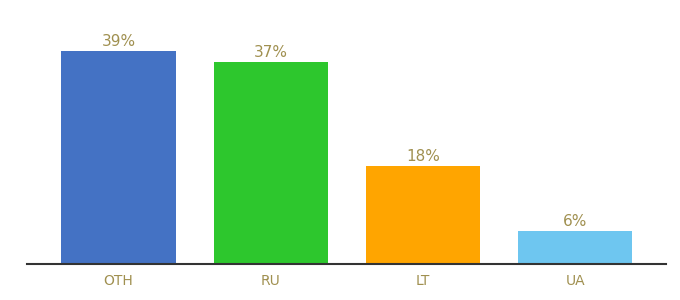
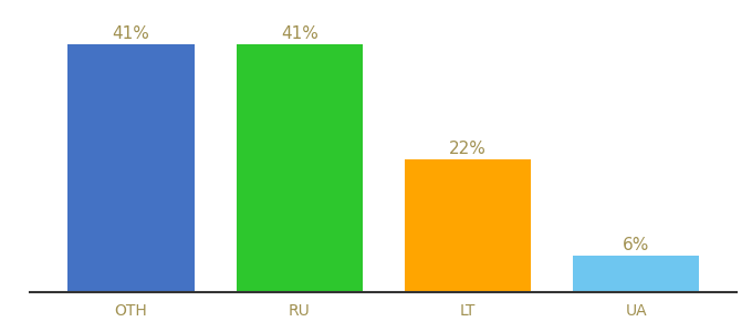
OTH: 39% -> 41%
RU: 37% -> 41%
LT: 18% -> 22%
